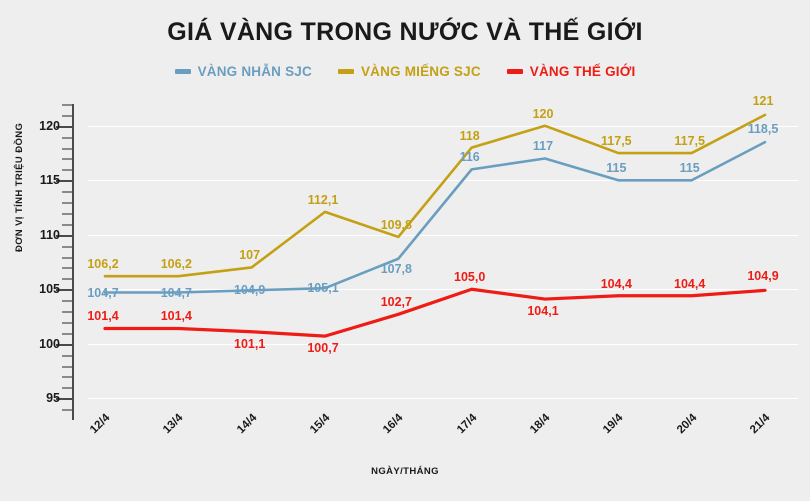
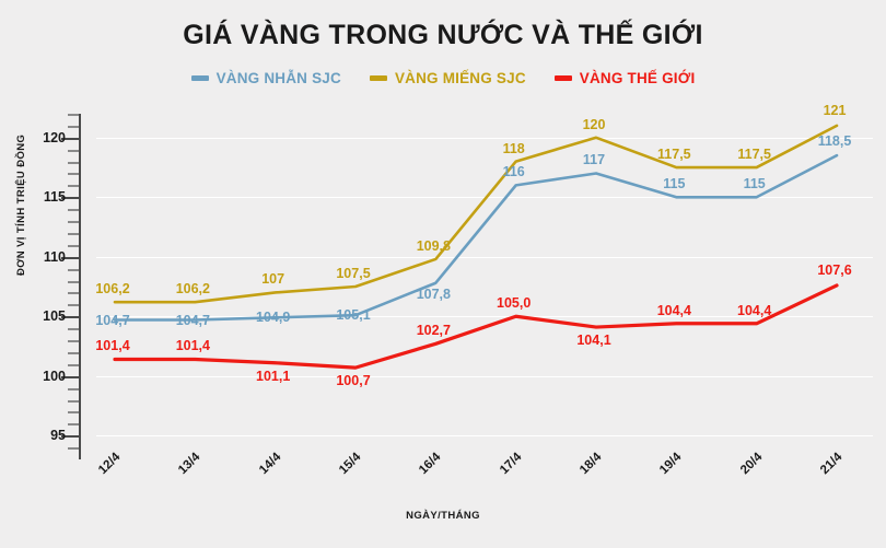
VÀNG MIẾNG SJC/15/4: 112,1 -> 107,5
VÀNG THẾ GIỚI/21/4: 104,9 -> 107,6
